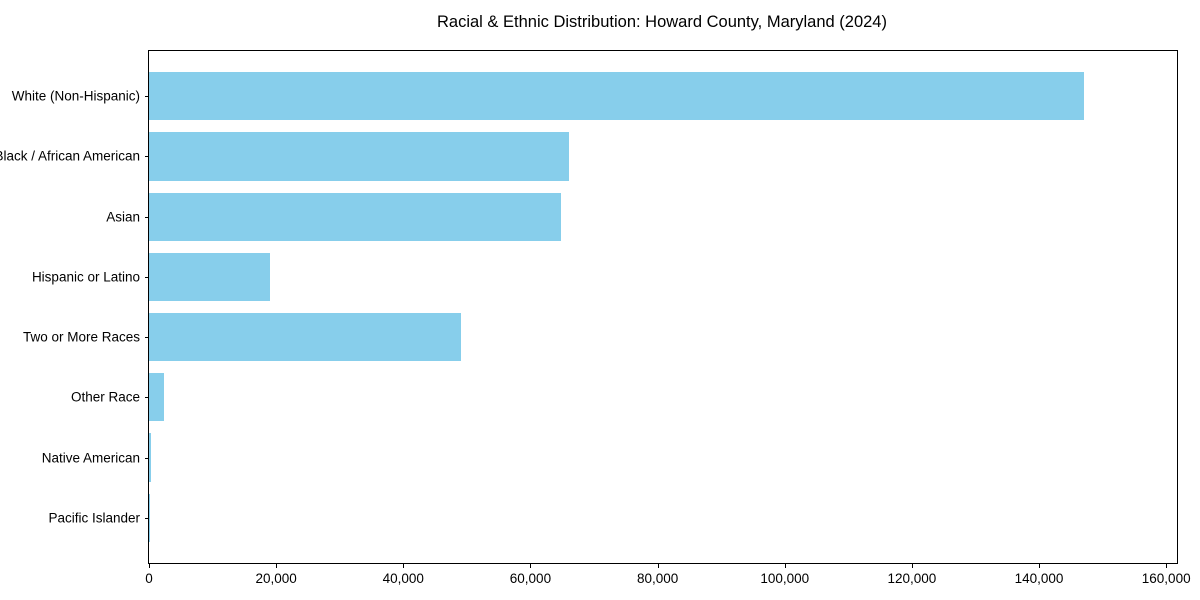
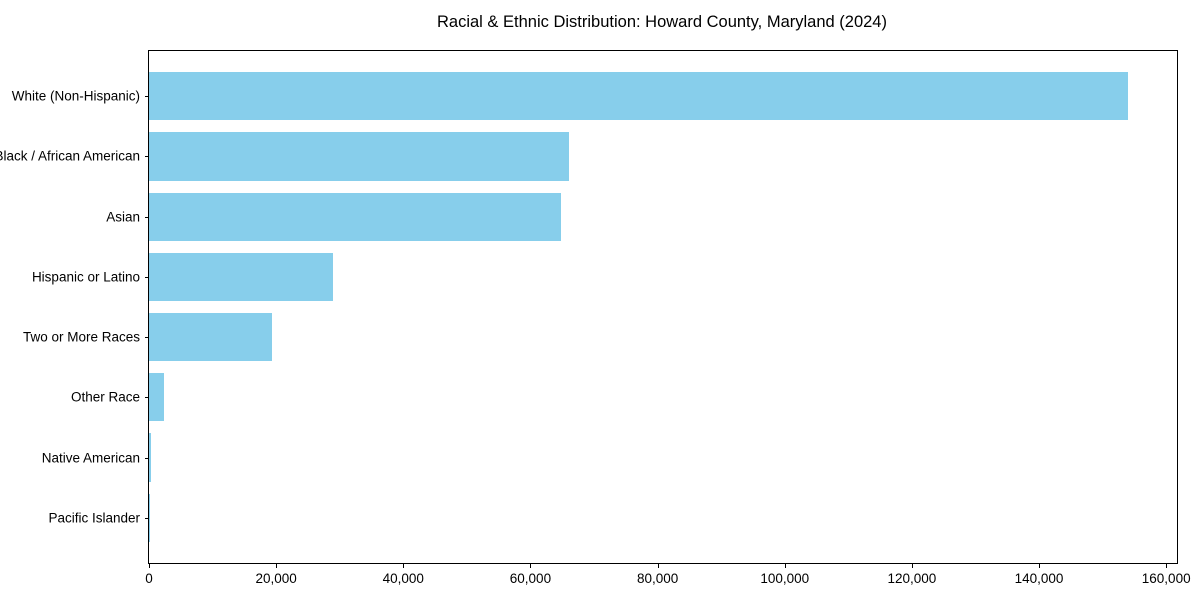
White (Non-Hispanic): 147000 -> 154000
Hispanic or Latino: 19000 -> 29000
Two or More Races: 49000 -> 19000
